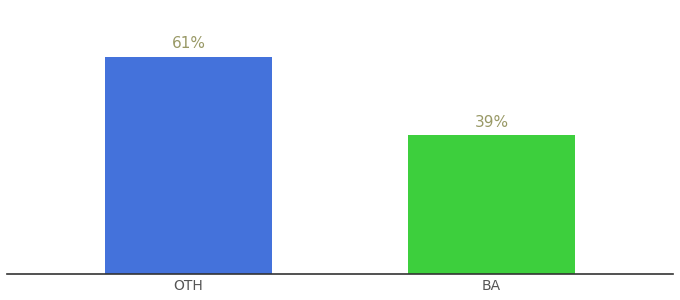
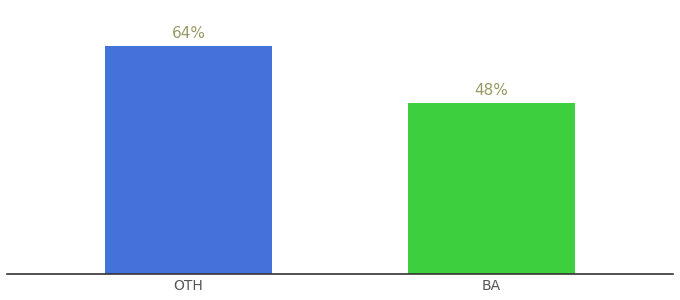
OTH: 61% -> 64%
BA: 39% -> 48%
